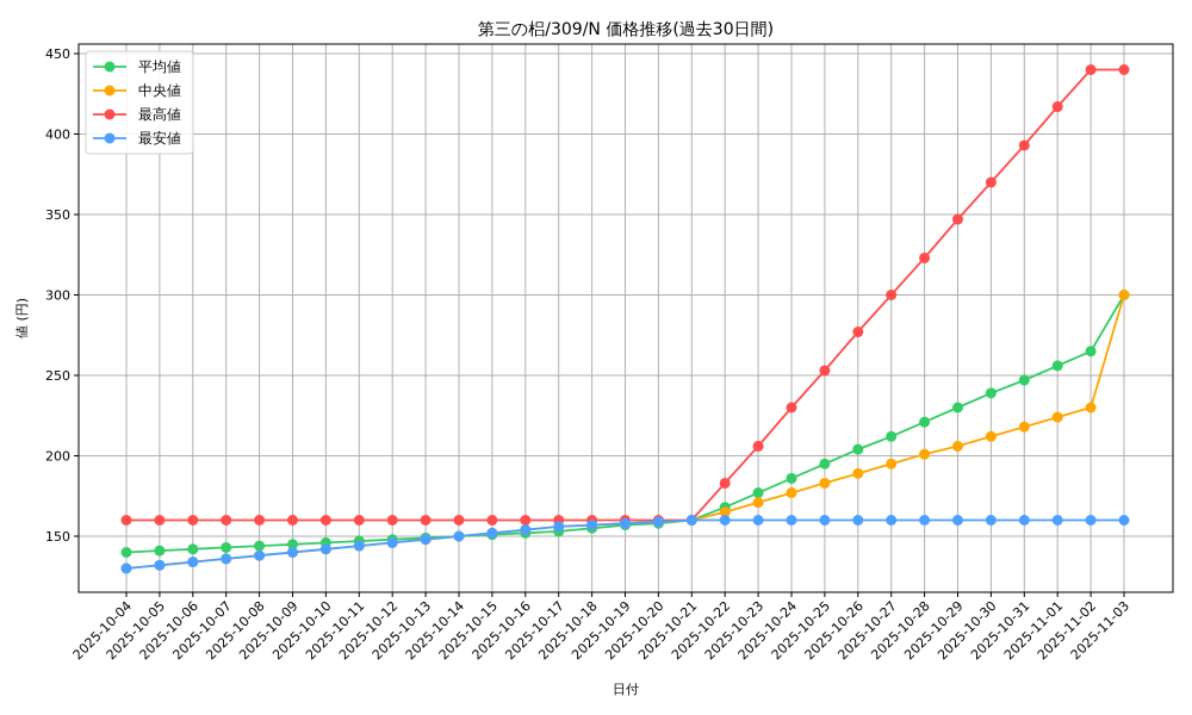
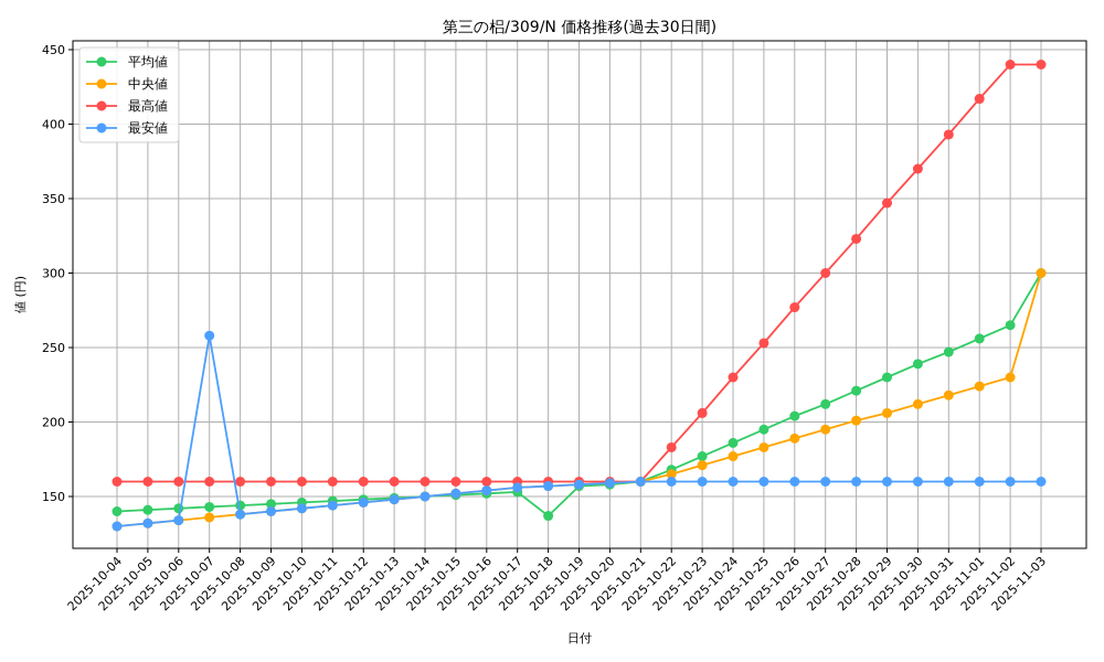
最安値/2025-10-07: 136 -> 258
平均値/2025-10-18: 155 -> 137
